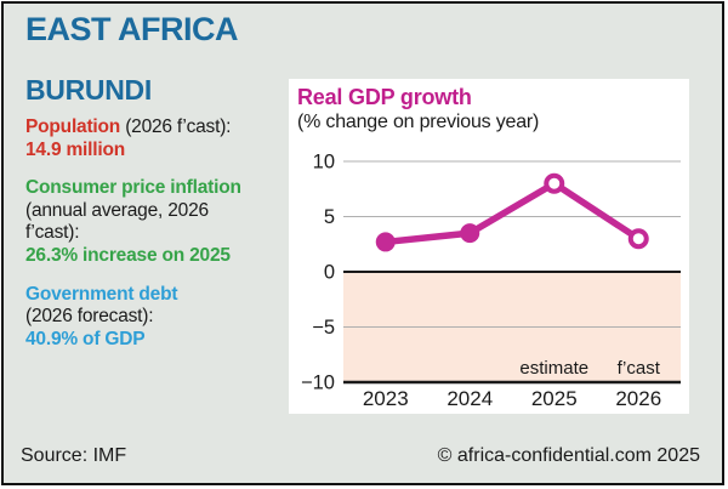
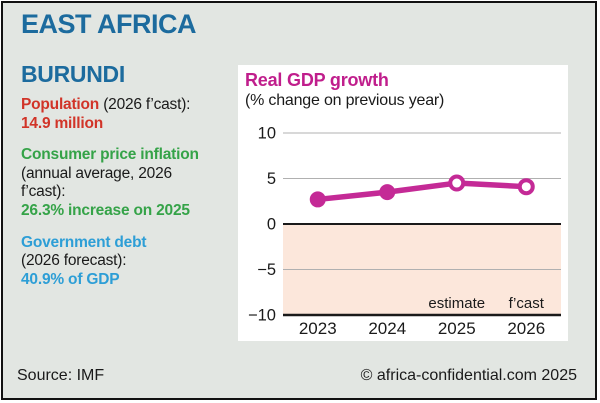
2025: 8 -> 4
2026: 3 -> 4
